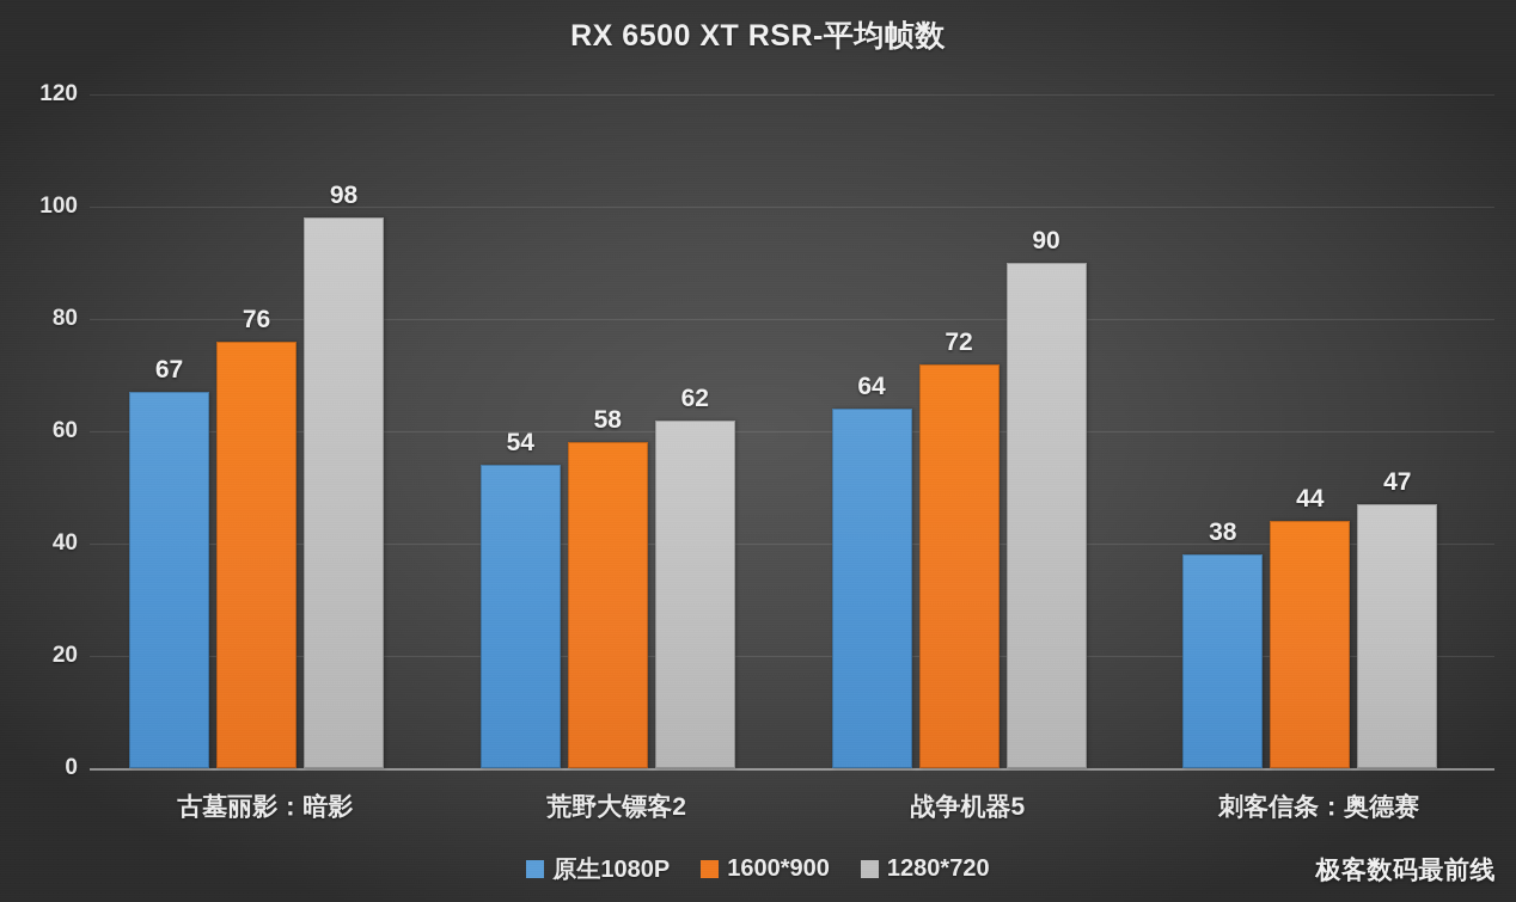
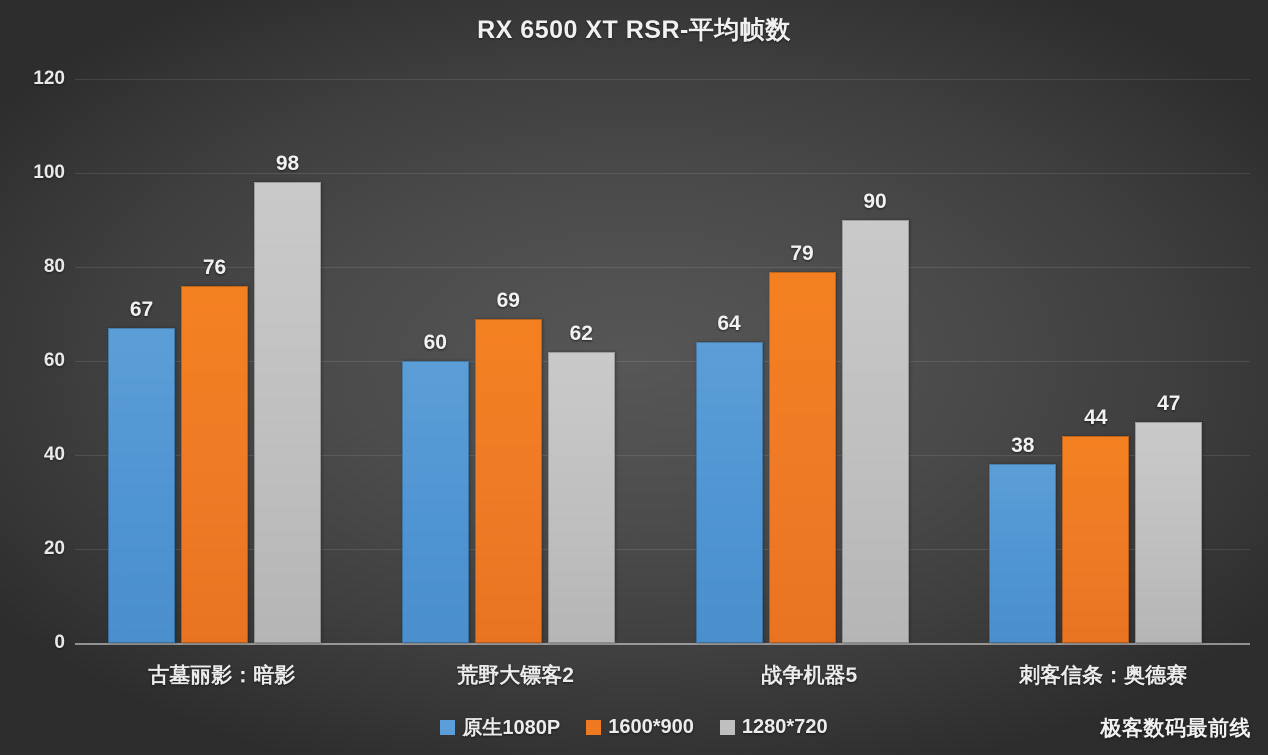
原生1080P/荒野大镖客2: 54 -> 60
1600*900/荒野大镖客2: 58 -> 69
1600*900/战争机器5: 72 -> 79
